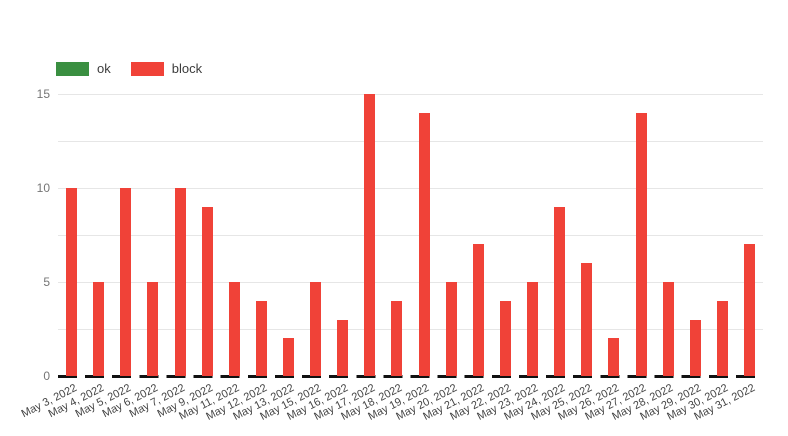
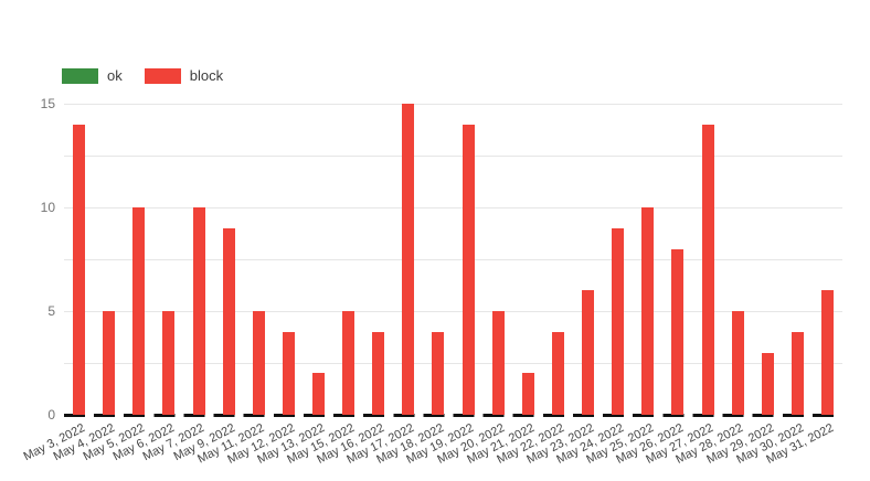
block/May 3, 2022: 10 -> 14
block/May 16, 2022: 3 -> 4
block/May 21, 2022: 7 -> 2
block/May 23, 2022: 5 -> 6
block/May 25, 2022: 6 -> 10
block/May 26, 2022: 2 -> 8
block/May 31, 2022: 7 -> 6
